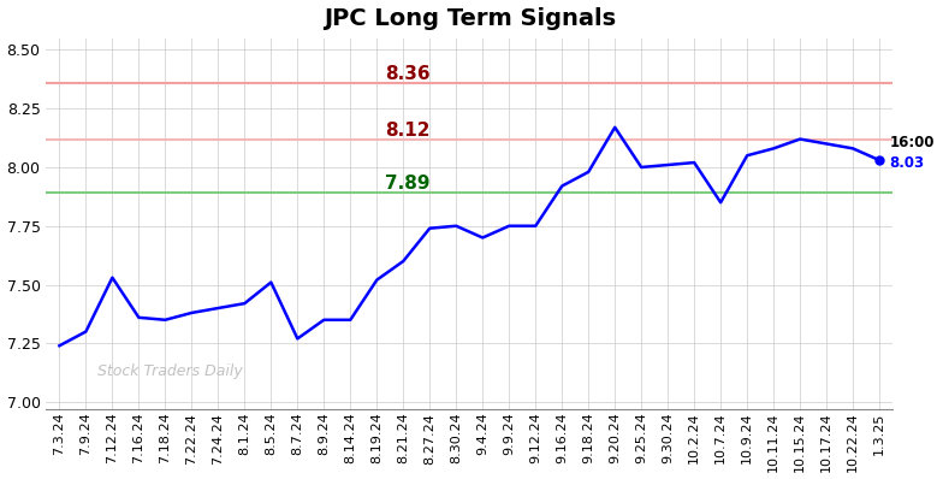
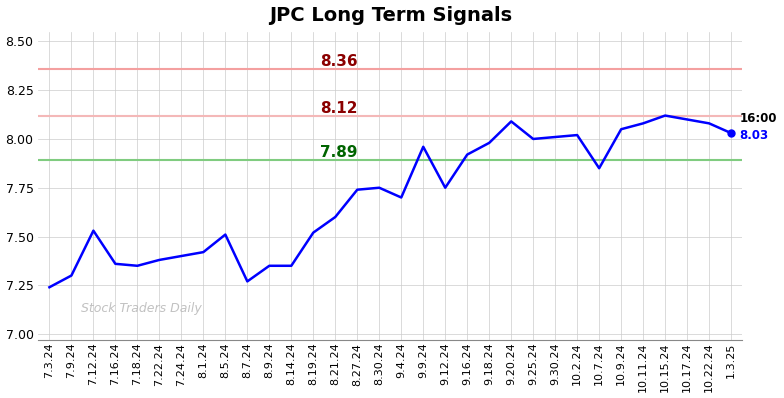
9.9.24: 7.75 -> 7.96
9.20.24: 8.17 -> 8.09
